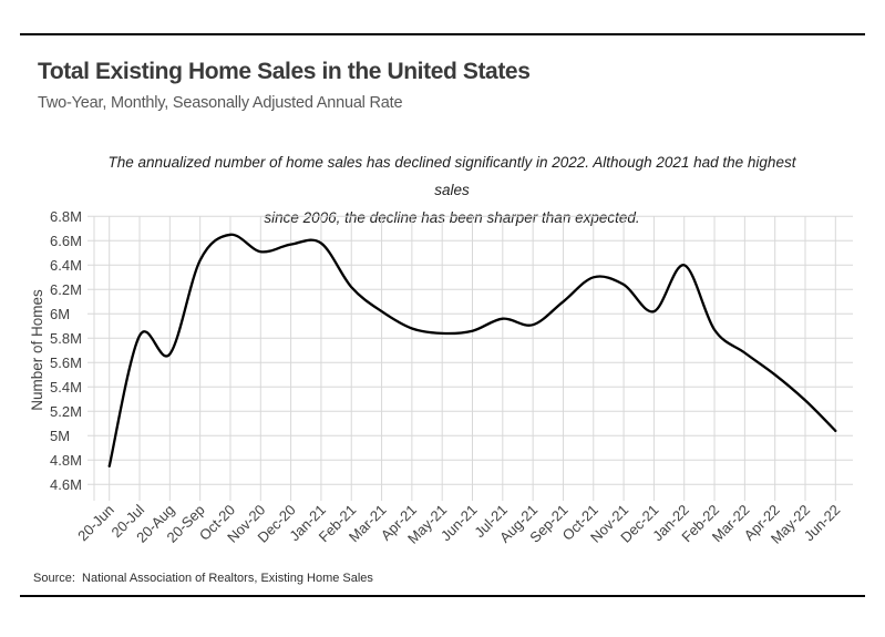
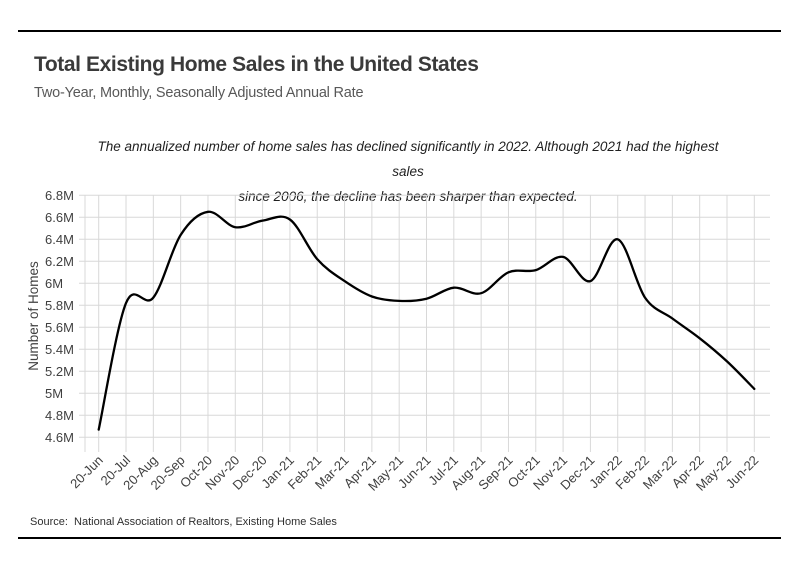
20-Jun: 4.75M -> 4.67M
20-Aug: 5.67M -> 5.87M
Oct-21: 6.30M -> 6.12M
